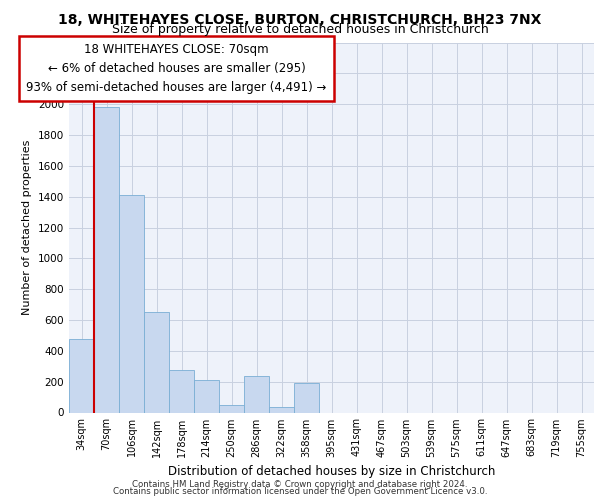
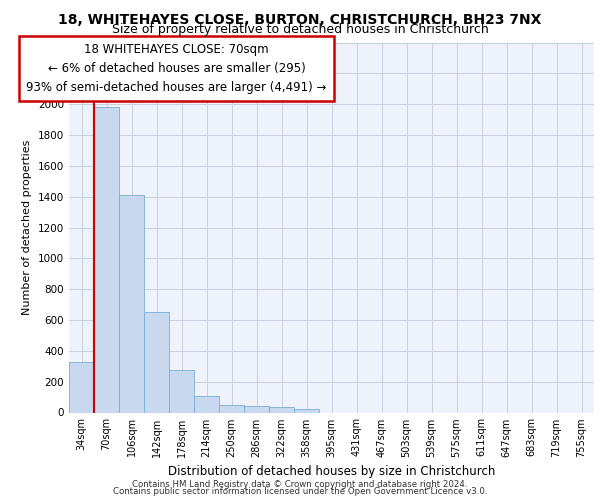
34sqm: 480 -> 320
214sqm: 210 -> 100
286sqm: 240 -> 40
358sqm: 190 -> 20
